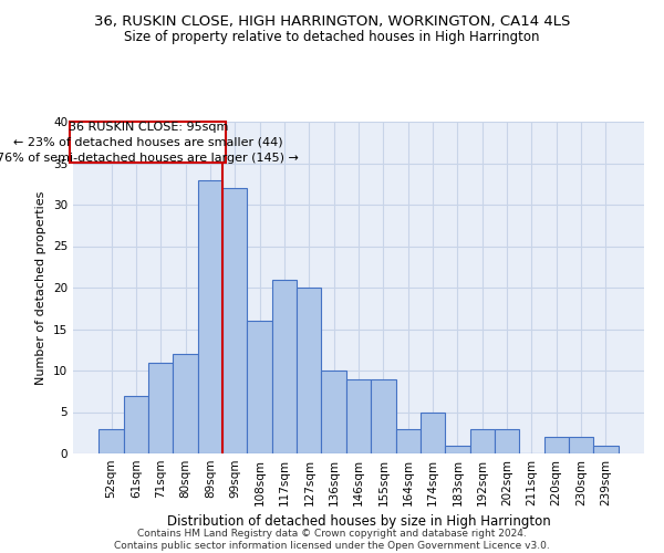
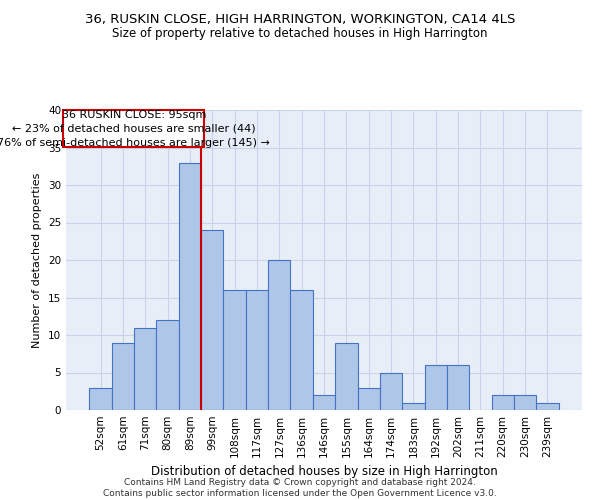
61sqm: 7 -> 9
99sqm: 32 -> 24
117sqm: 21 -> 16
136sqm: 10 -> 16
146sqm: 9 -> 2
192sqm: 3 -> 6
202sqm: 3 -> 6
